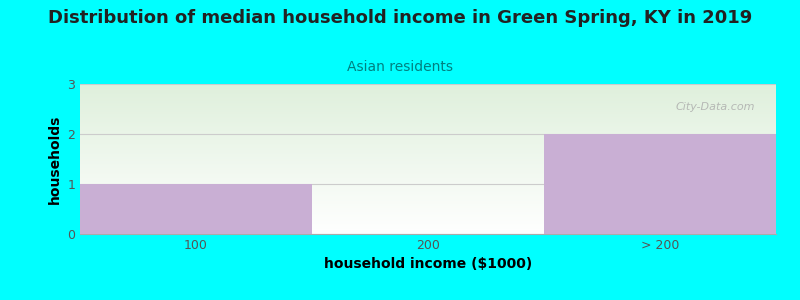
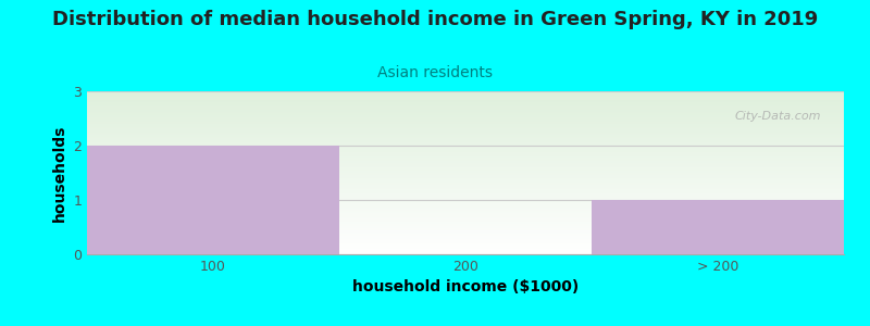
100: 1 -> 2
> 200: 2 -> 1
